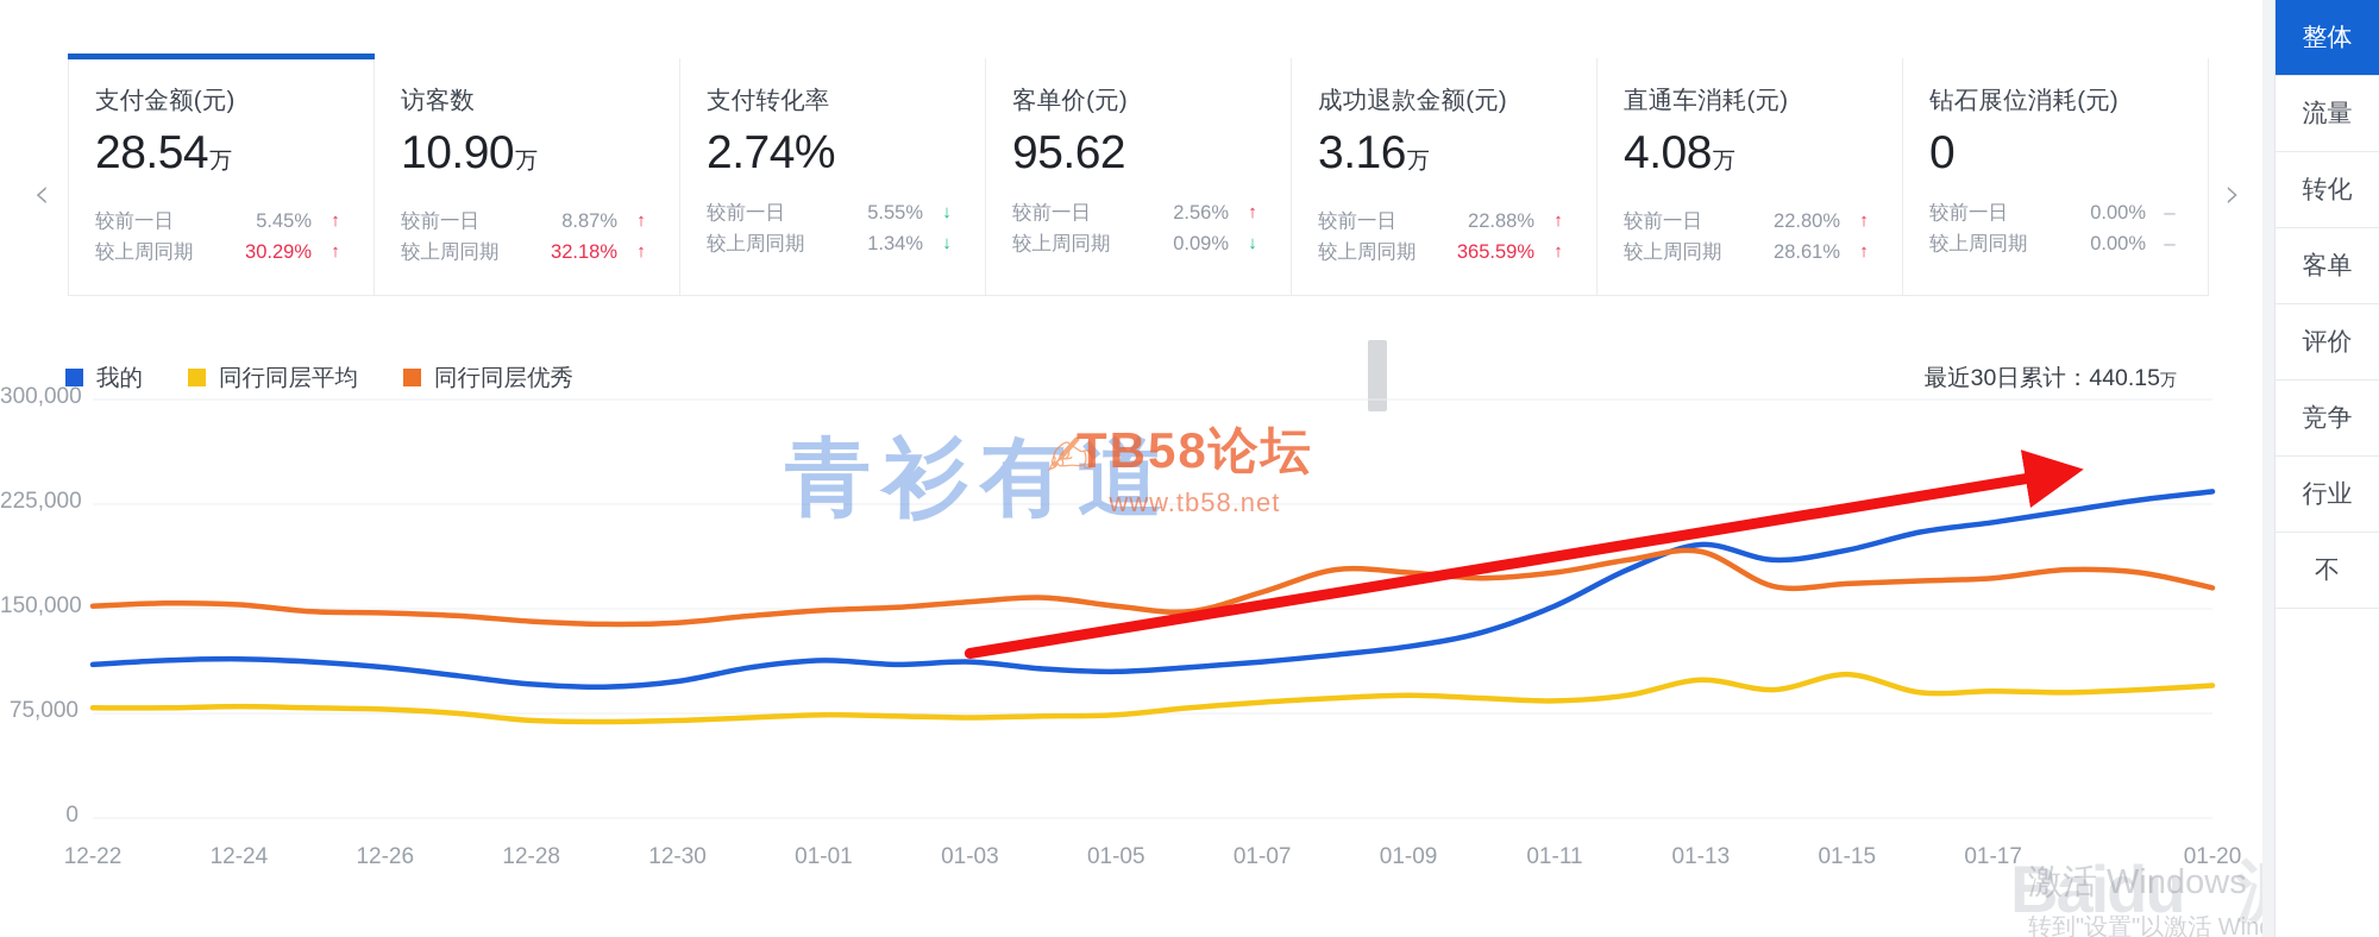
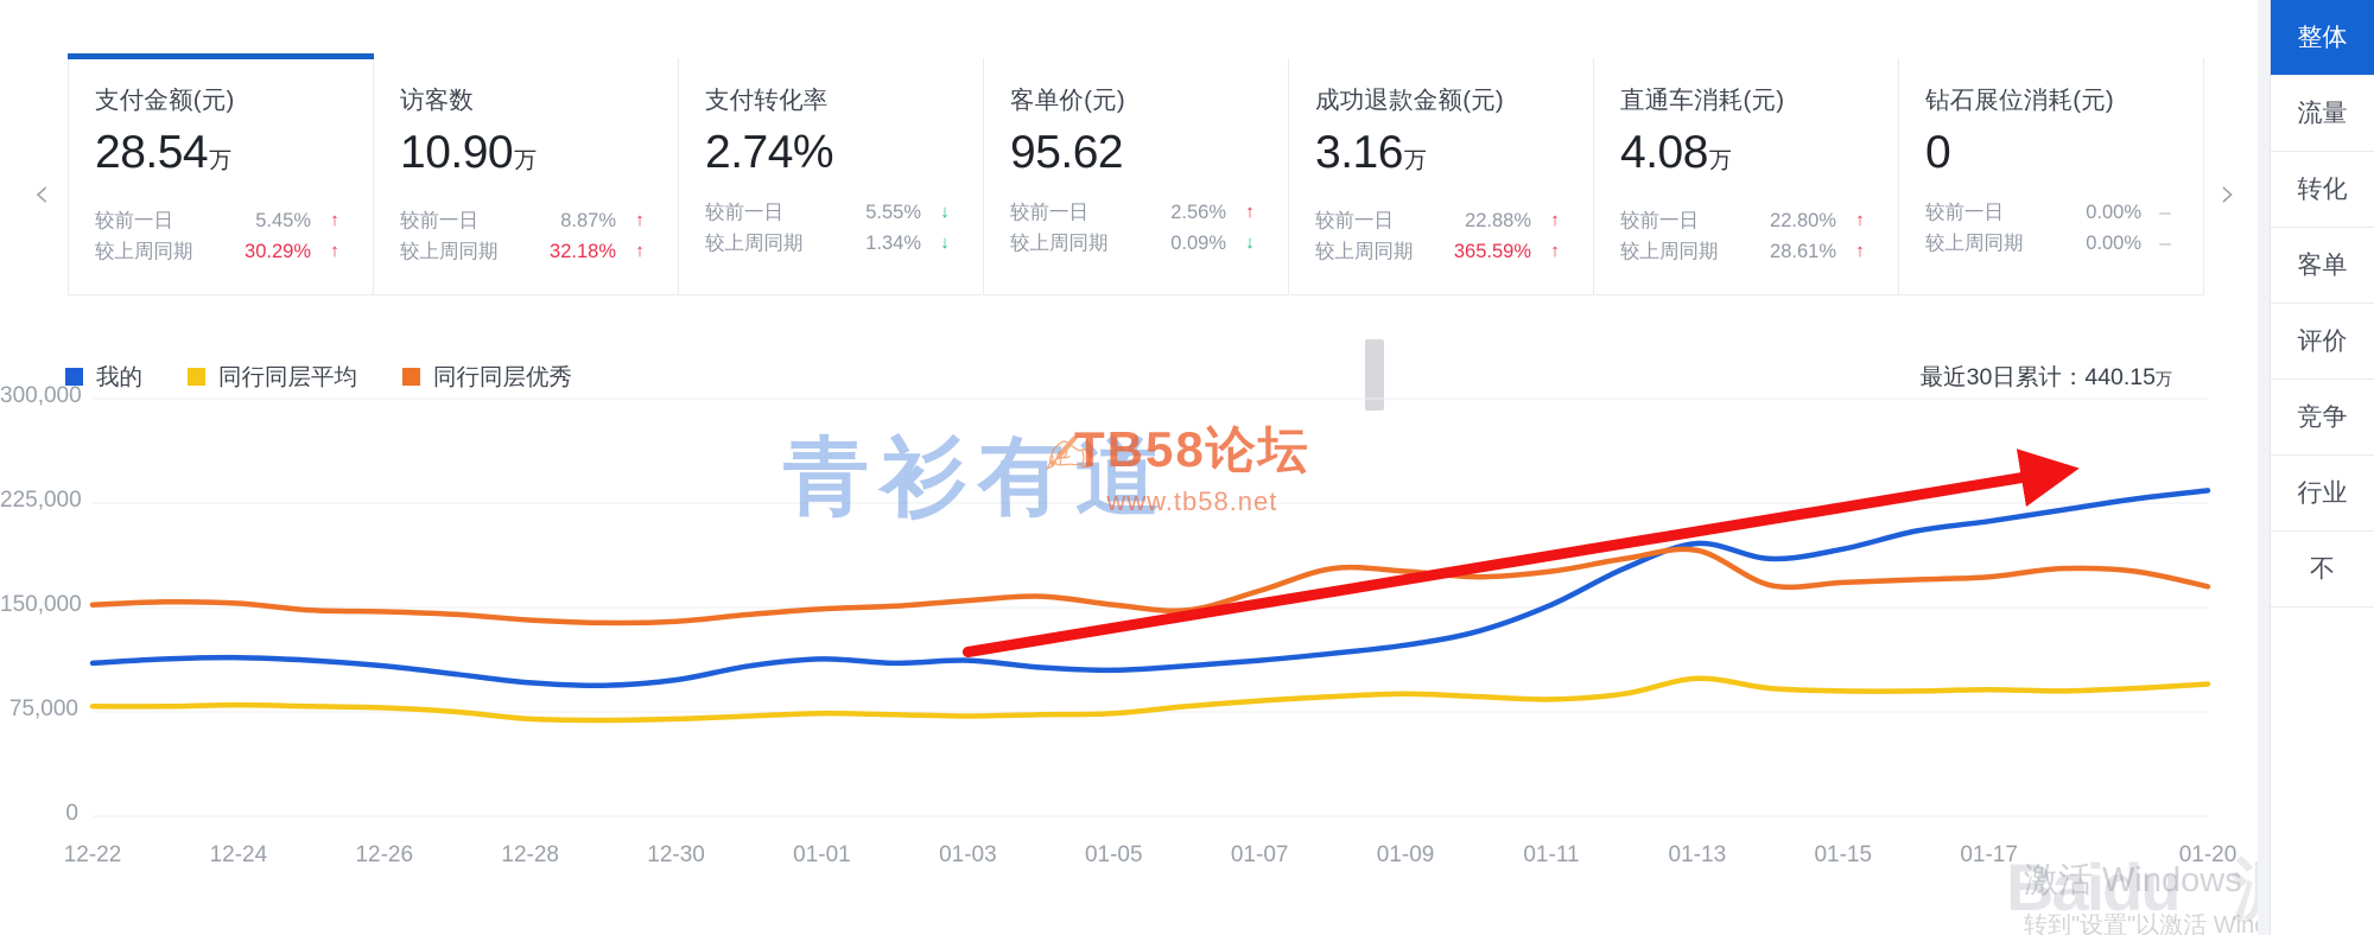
同行同层平均/01-15: 103000 -> 90000
